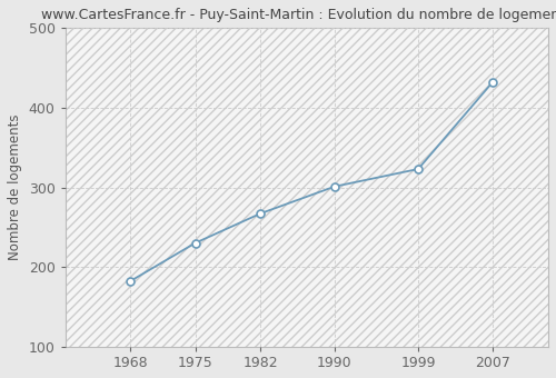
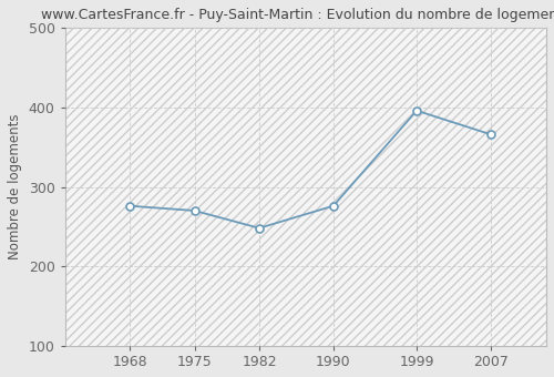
1968: 182 -> 276
1975: 230 -> 270
1982: 267 -> 248
1990: 301 -> 276
1999: 323 -> 396
2007: 432 -> 366
